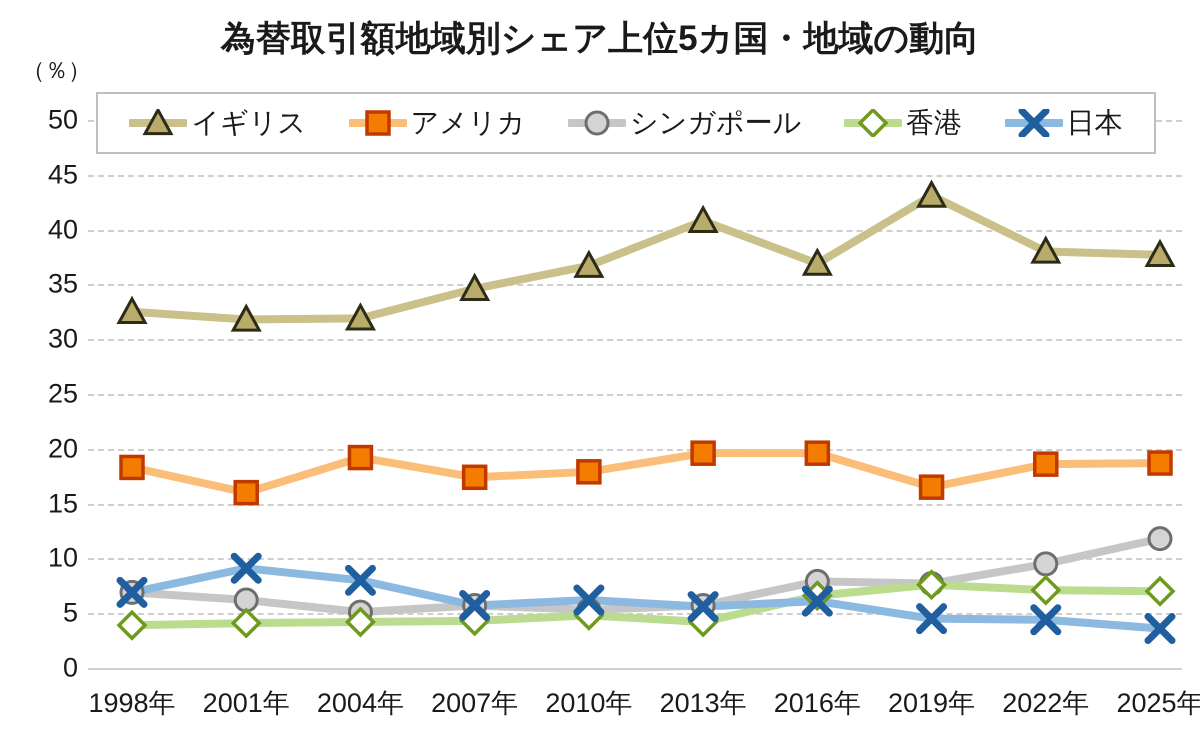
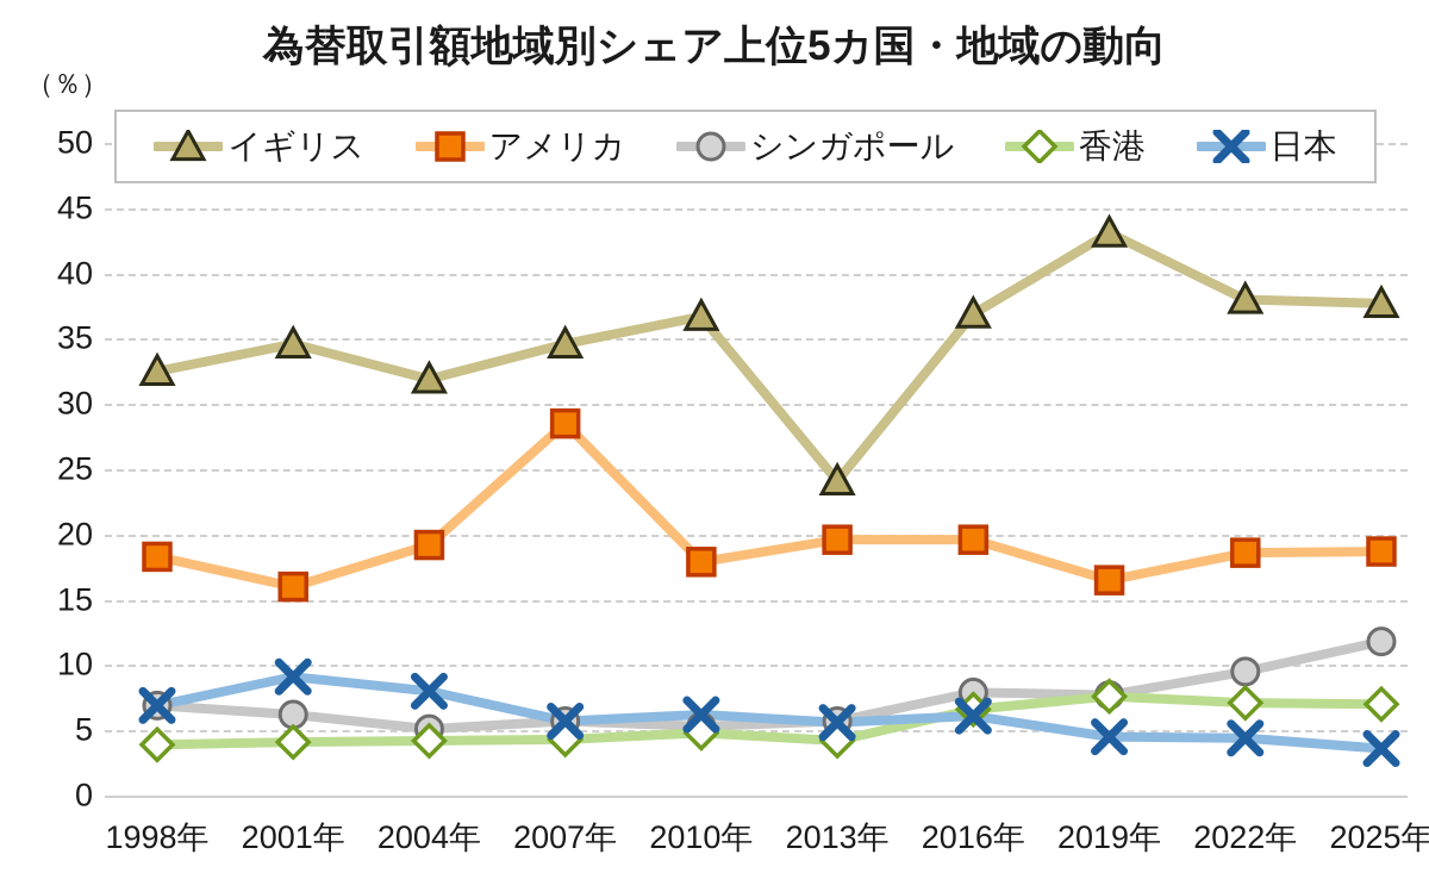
イギリス/2001年: 31.8 -> 34.6
アメリカ/2007年: 17.4 -> 28.5
イギリス/2013年: 40.8 -> 24.1
